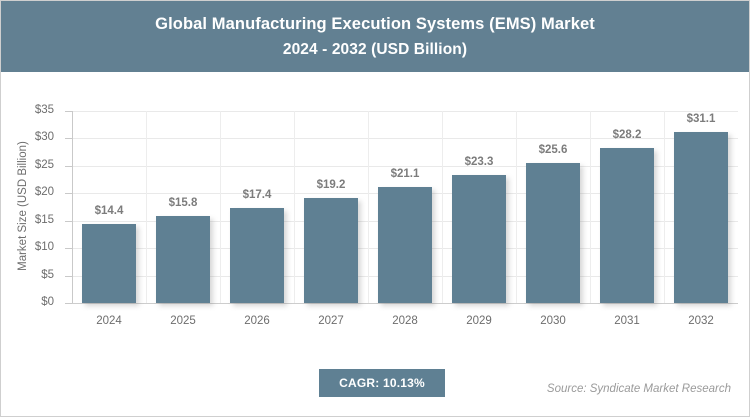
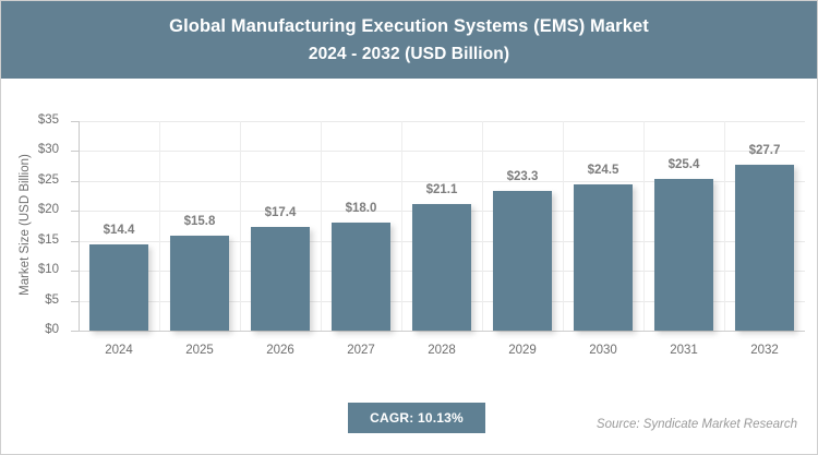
2027: $19.2 -> $18.0
2030: $25.6 -> $24.5
2031: $28.2 -> $25.4
2032: $31.1 -> $27.7
